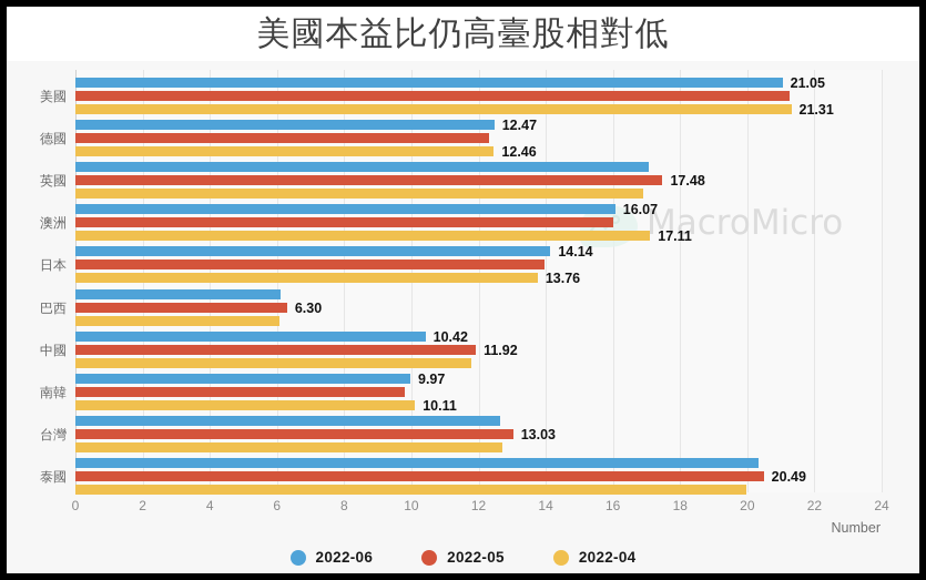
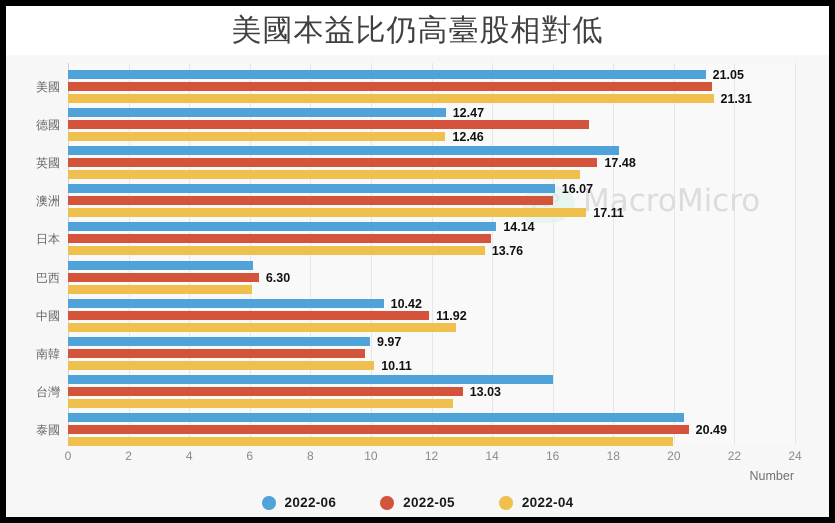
2022-05/德國: 12.3 -> 17.2
2022-06/英國: 17.1 -> 18.2
2022-04/中國: 11.8 -> 12.8
2022-06/台灣: 12.6 -> 16.0
